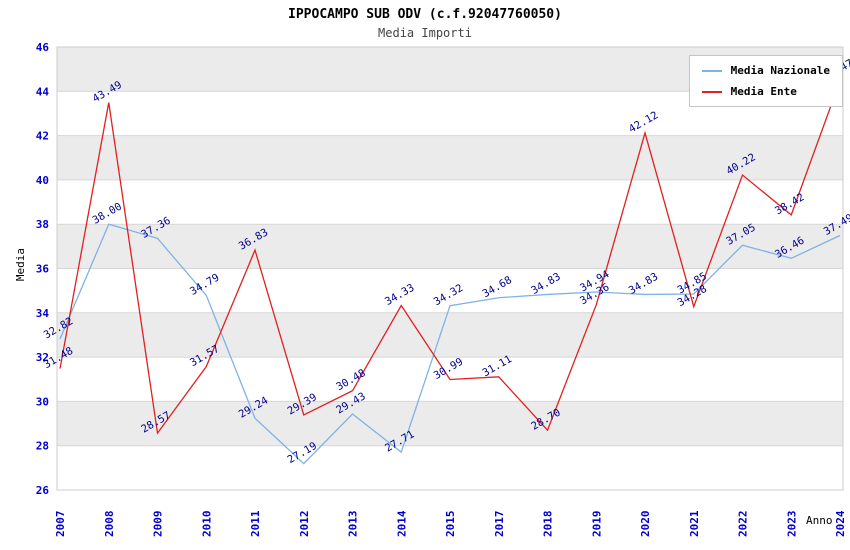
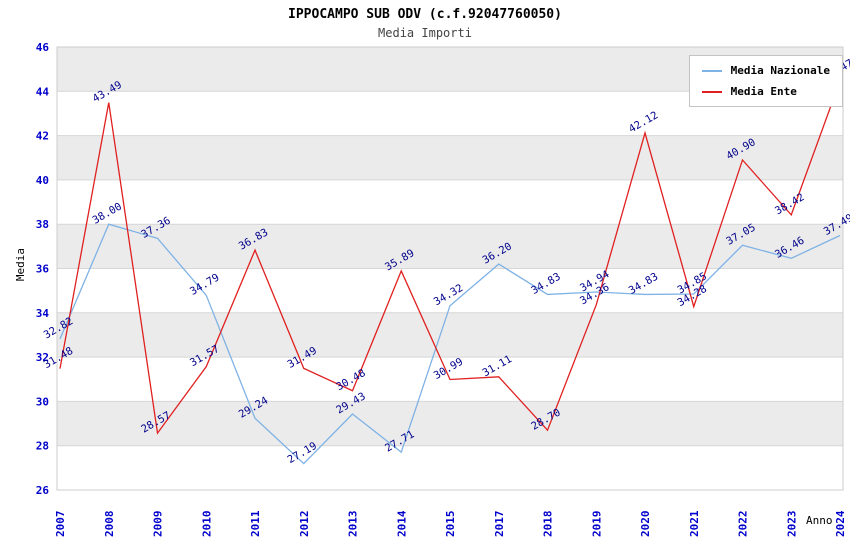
Media Ente/2012: 29.39 -> 31.49
Media Ente/2014: 34.33 -> 35.89
Media Nazionale/2017: 34.68 -> 36.20
Media Ente/2022: 40.22 -> 40.90
